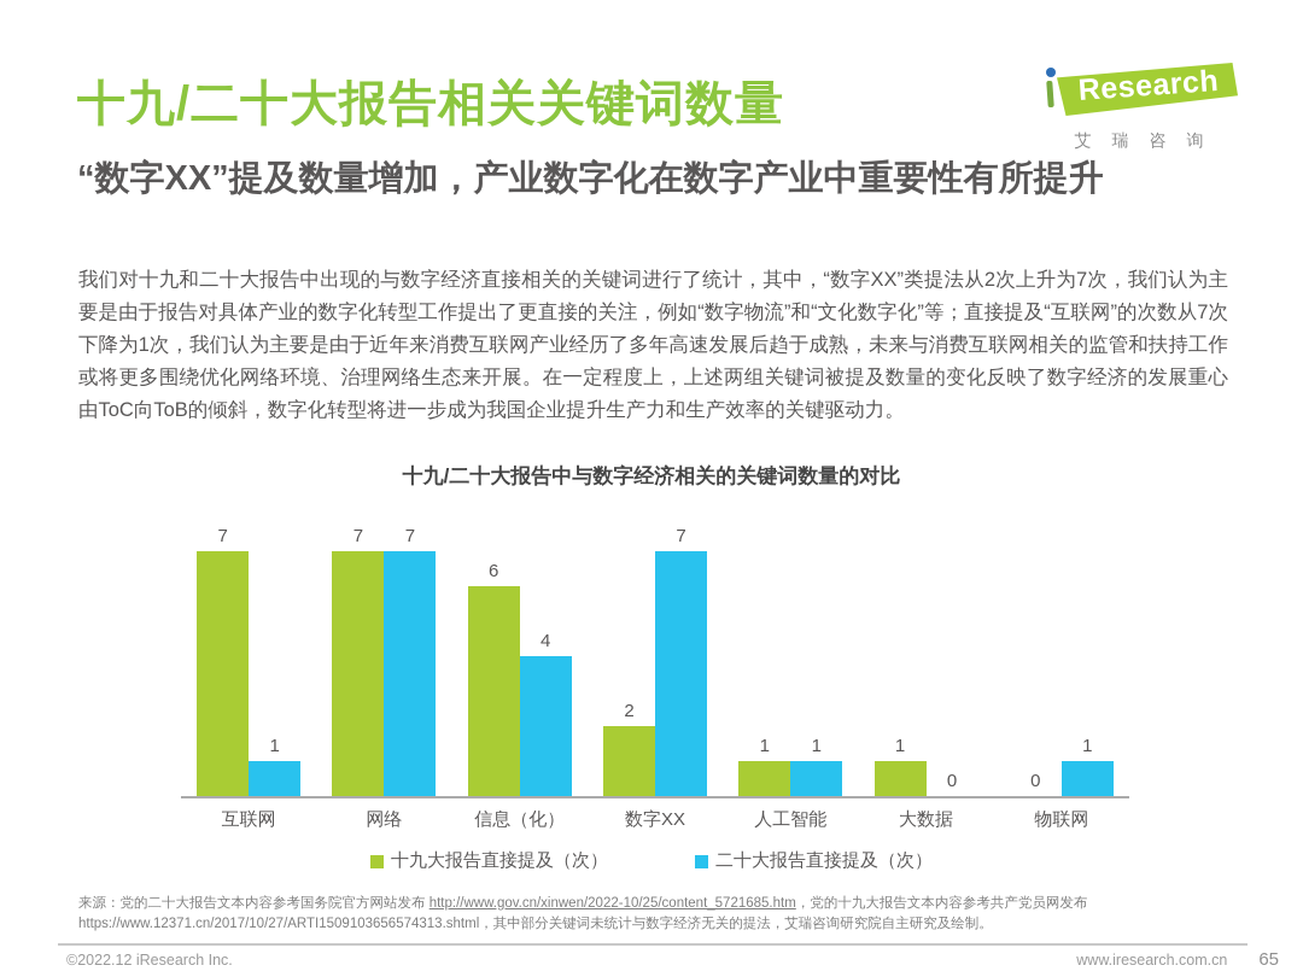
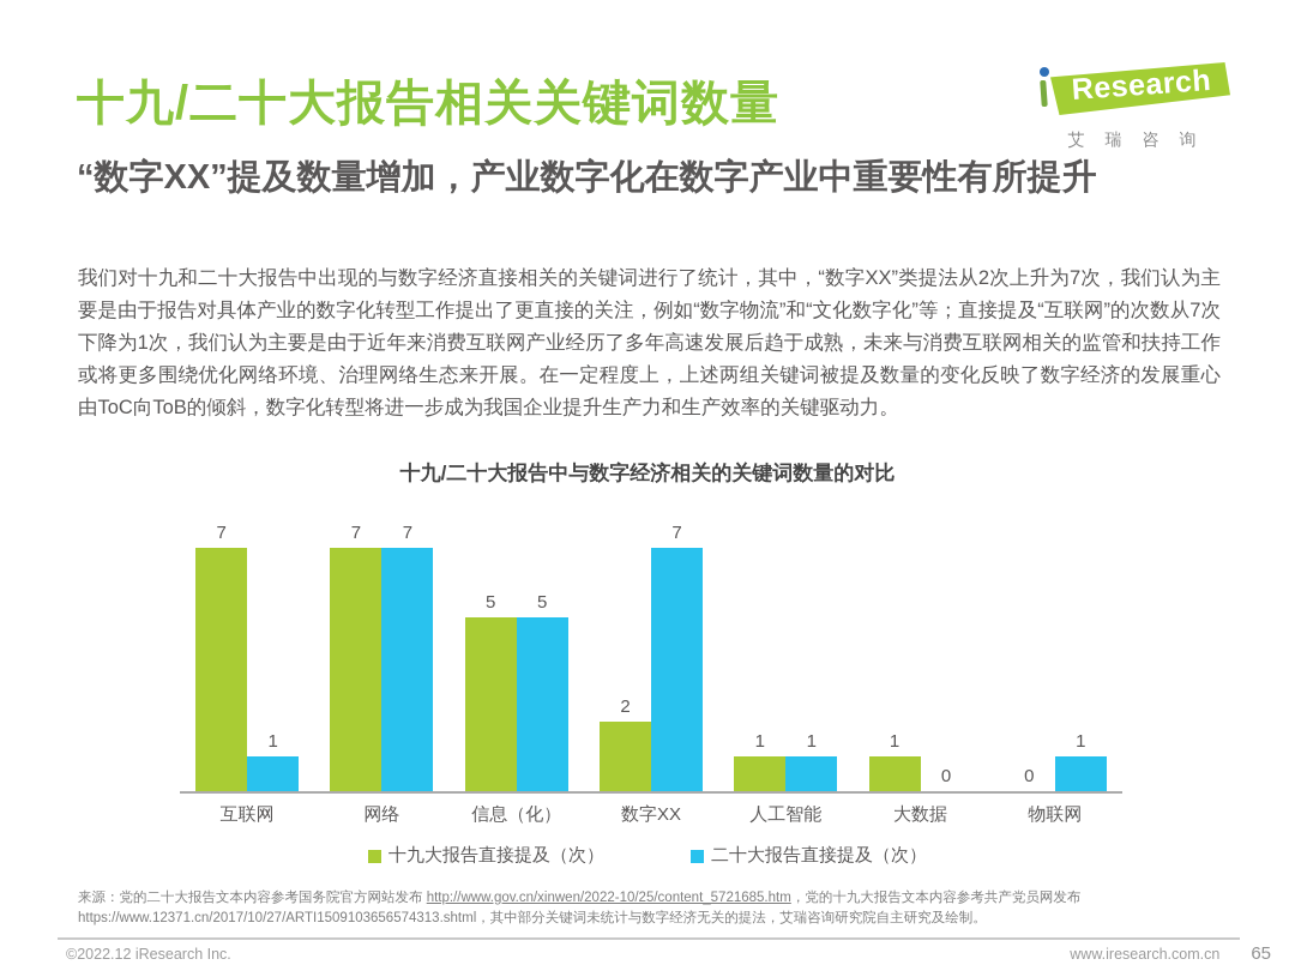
十九大报告直接提及（次）/信息（化）: 6 -> 5
二十大报告直接提及（次）/信息（化）: 4 -> 5
